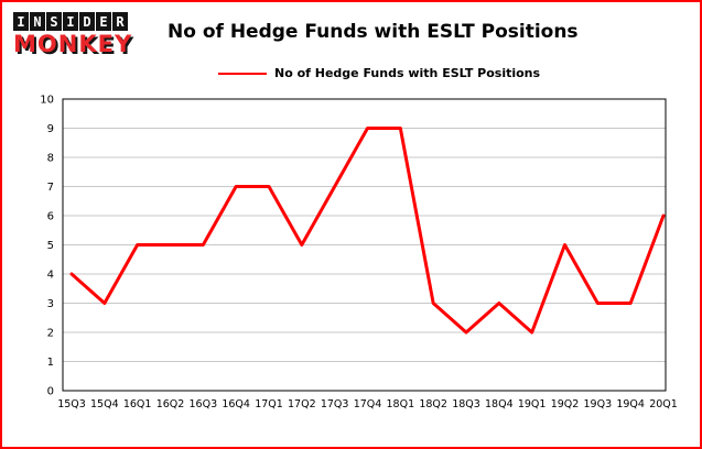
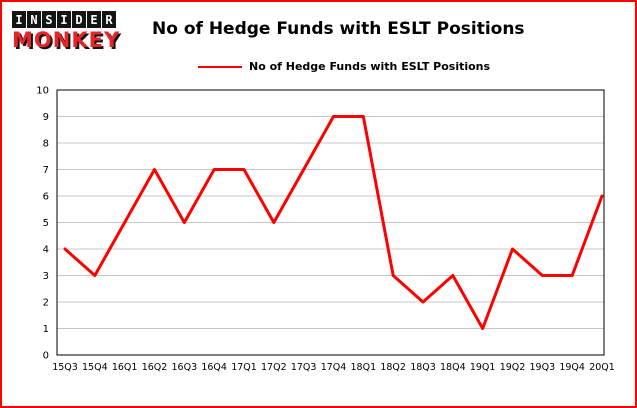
16Q2: 5 -> 7
19Q1: 2 -> 1
19Q2: 5 -> 4
